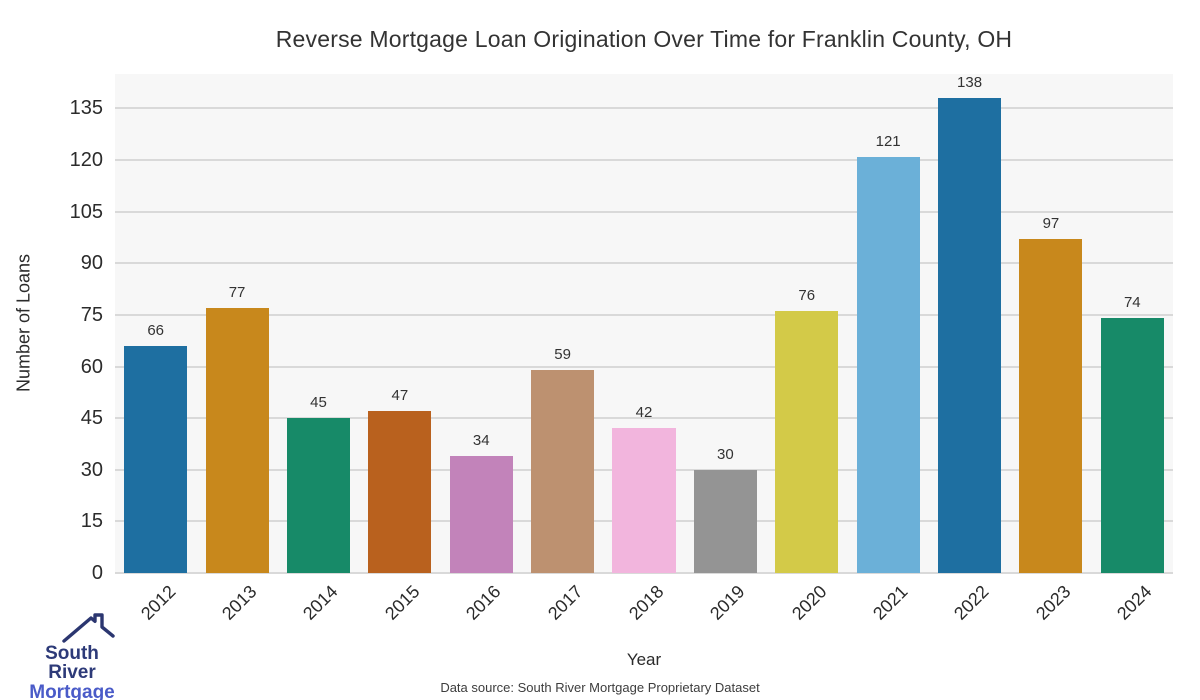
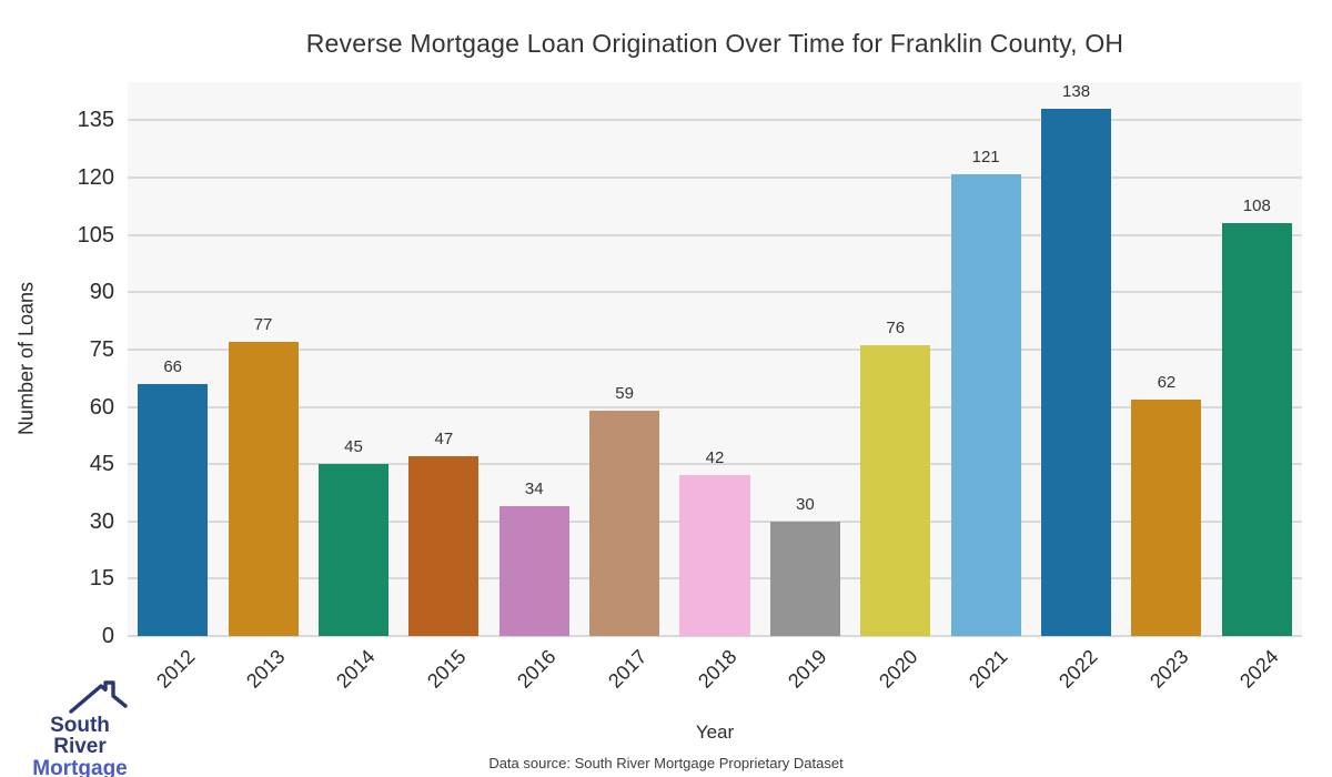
2023: 97 -> 62
2024: 74 -> 108
